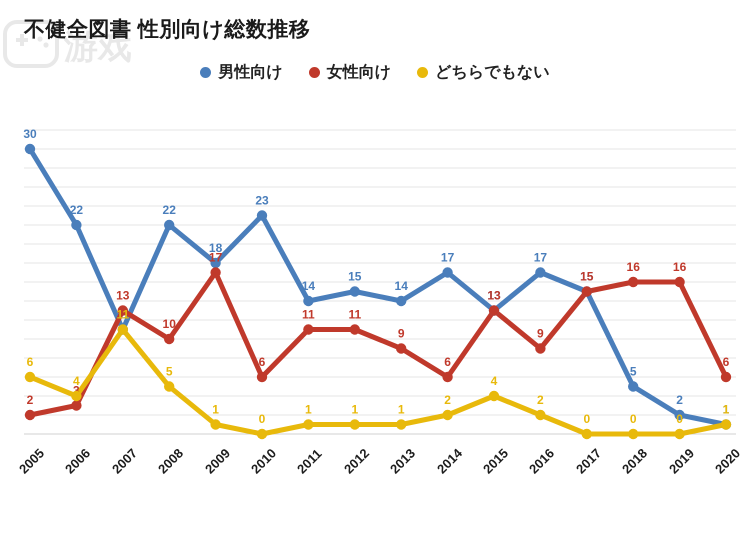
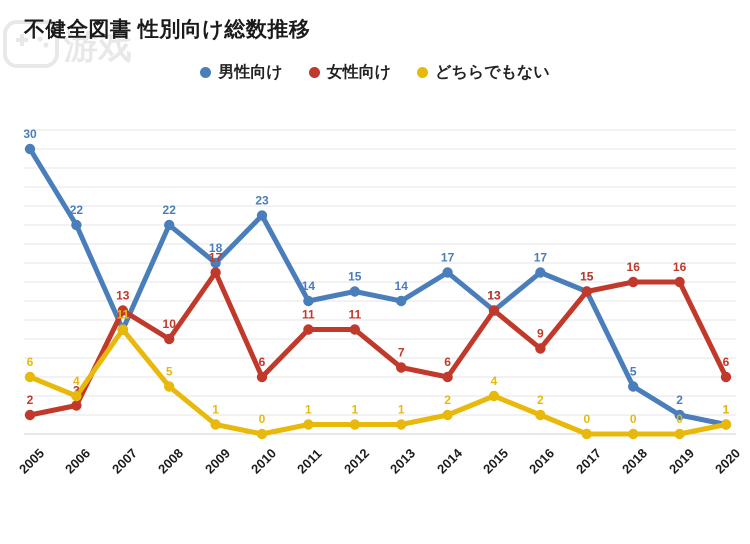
女性向け/2013: 9 -> 7
